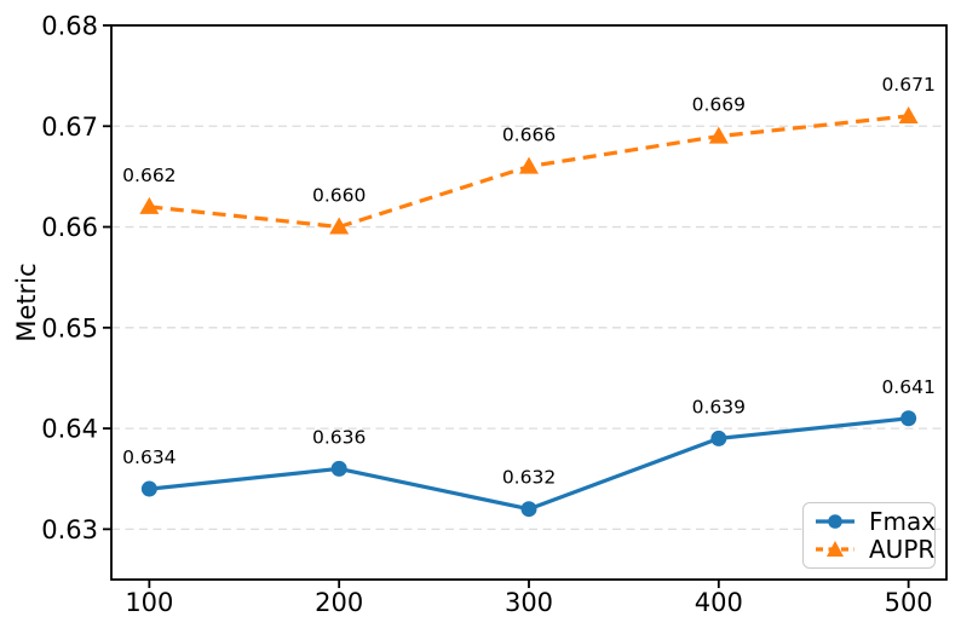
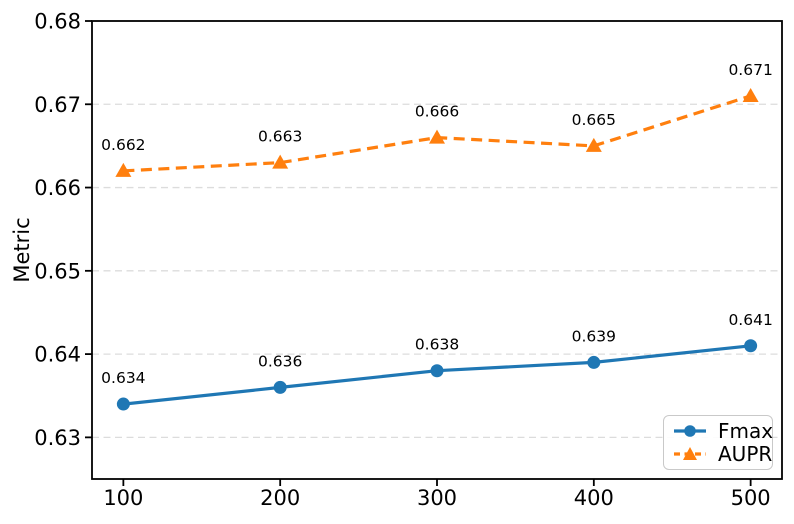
AUPR/200: 0.660 -> 0.663
Fmax/300: 0.632 -> 0.638
AUPR/400: 0.669 -> 0.665
